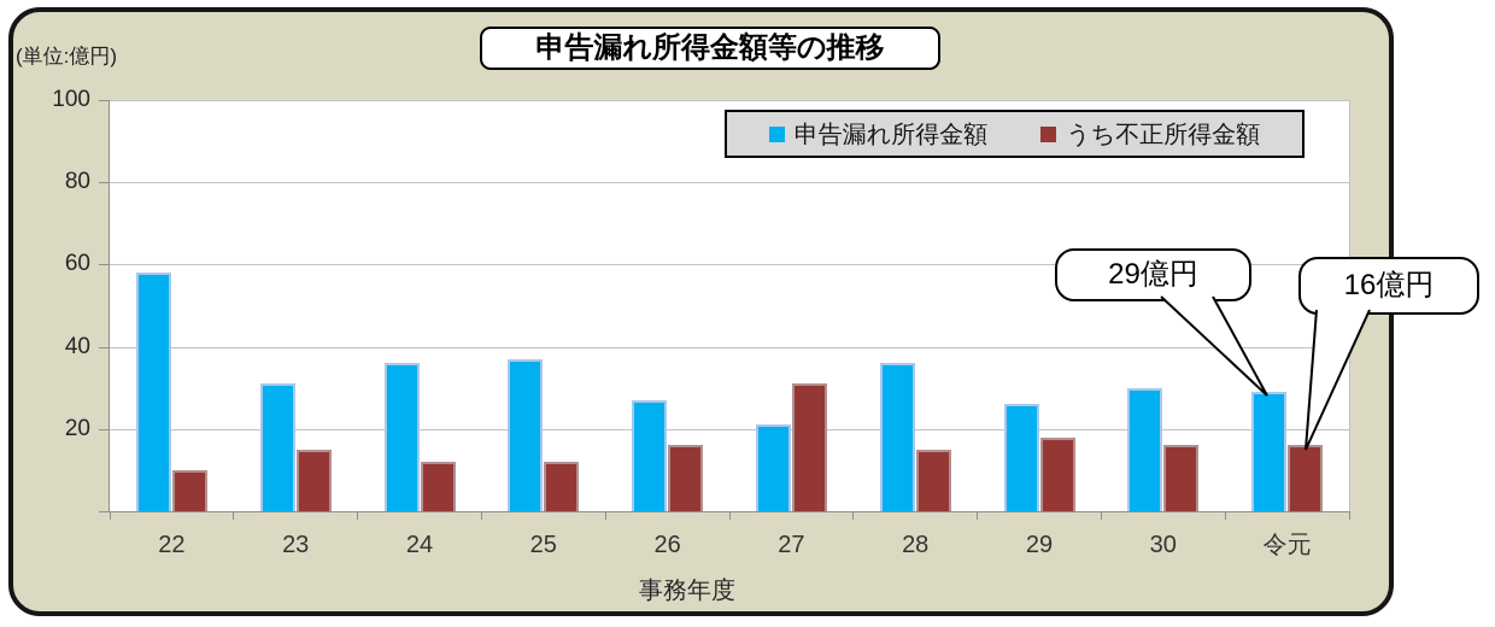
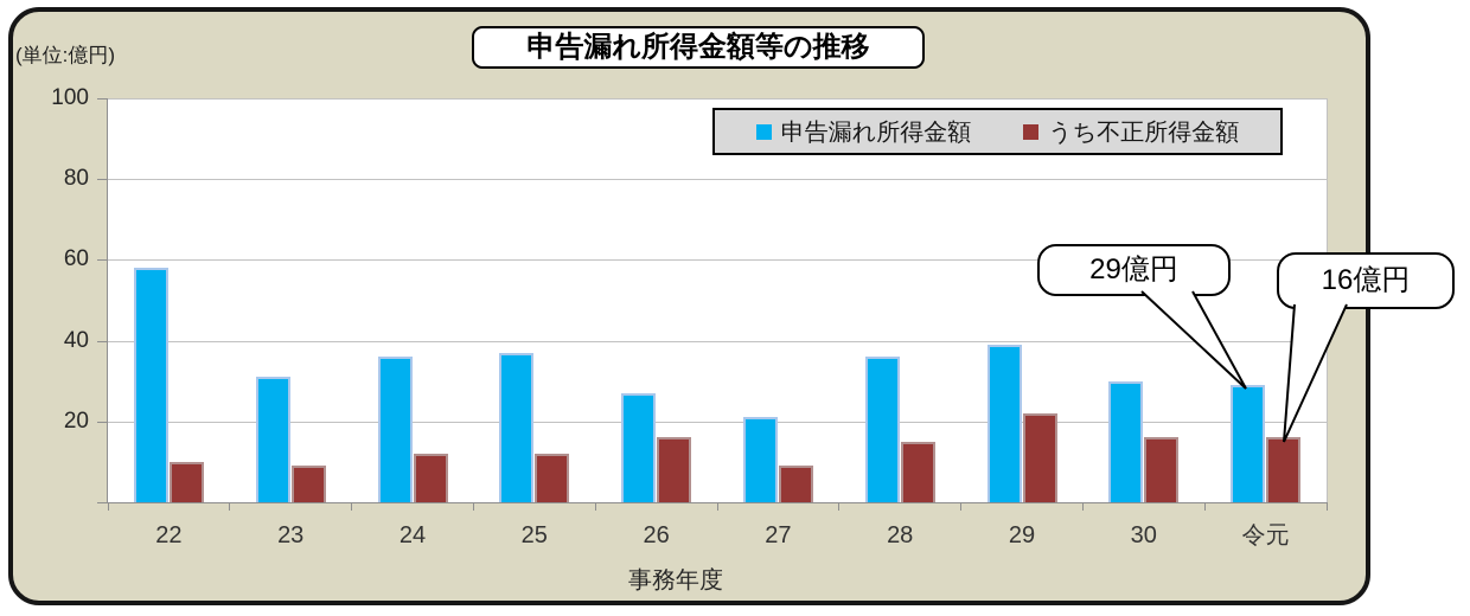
うち不正所得金額/23: 15 -> 9
うち不正所得金額/27: 31 -> 9
申告漏れ所得金額/29: 26 -> 39
うち不正所得金額/29: 18 -> 22
